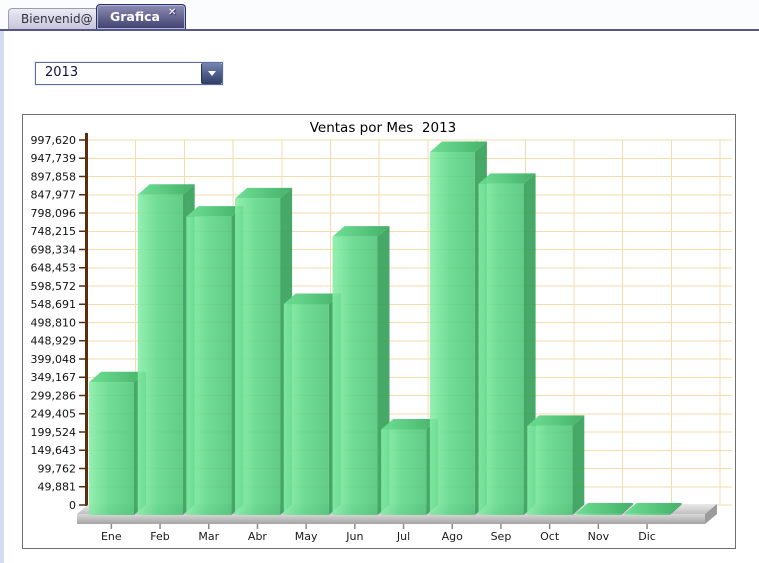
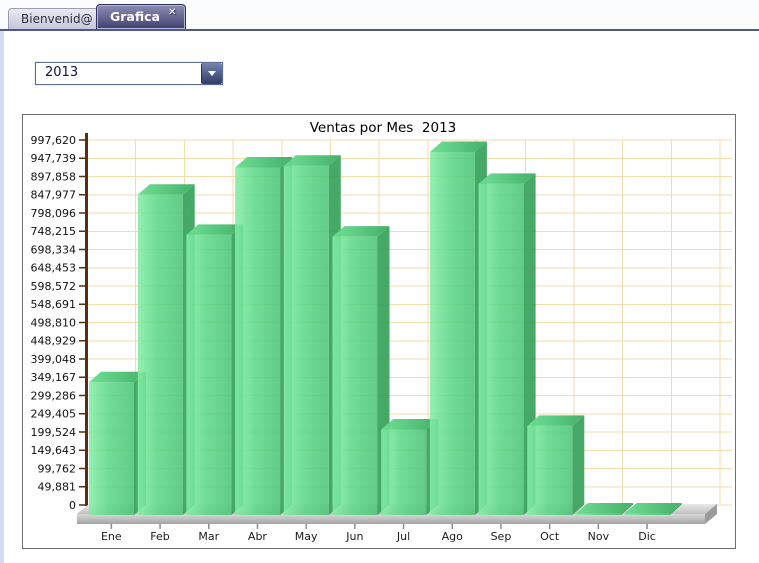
Mar: 820000 -> 770000
Abr: 870000 -> 960000
May: 580000 -> 960000
